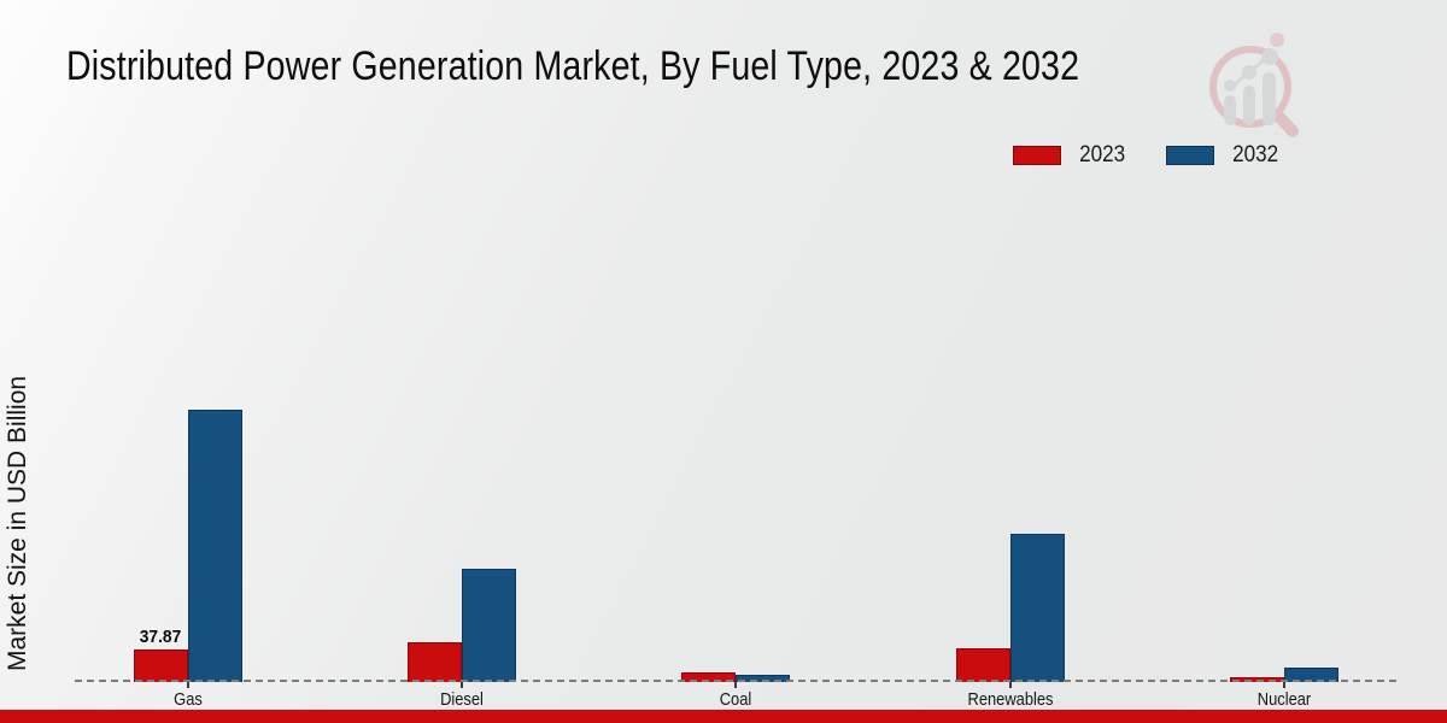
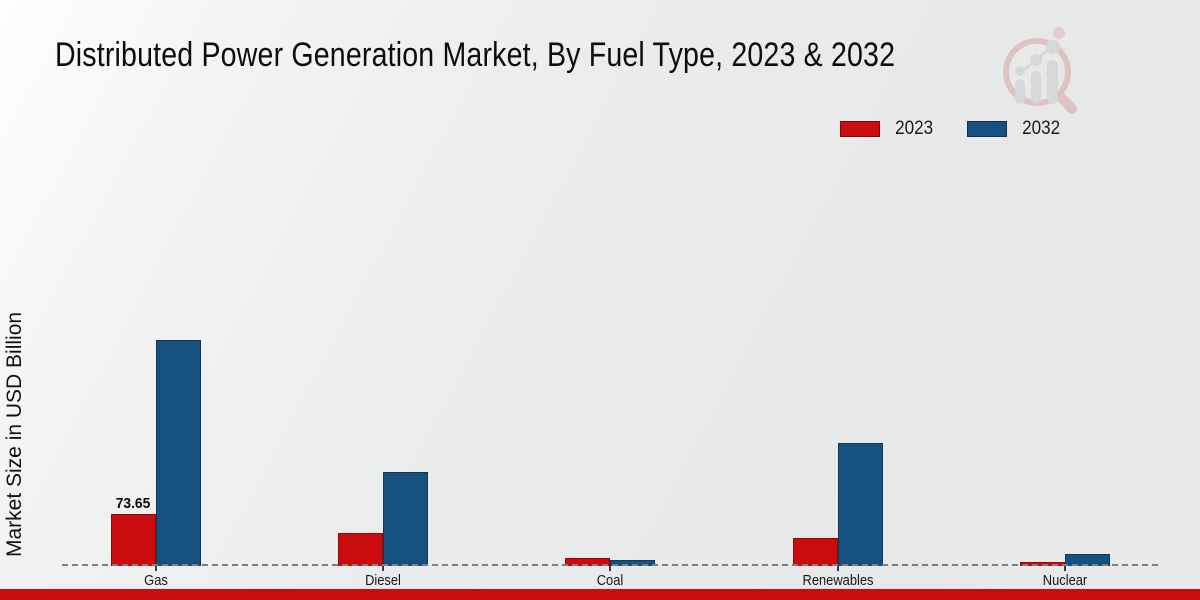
2023/Gas: 37.87 -> 73.65
